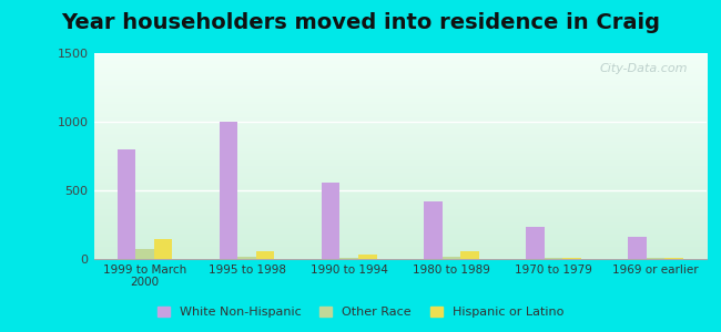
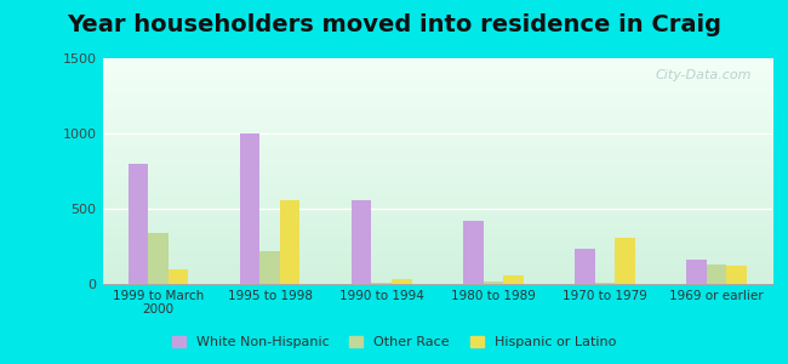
Other Race/1999 to March 2000: 70 -> 340
Hispanic or Latino/1999 to March 2000: 140 -> 100
Other Race/1995 to 1998: 20 -> 220
Hispanic or Latino/1995 to 1998: 60 -> 560
Hispanic or Latino/1970 to 1979: 0 -> 310
Other Race/1969 or earlier: 10 -> 130
Hispanic or Latino/1969 or earlier: 0 -> 120
